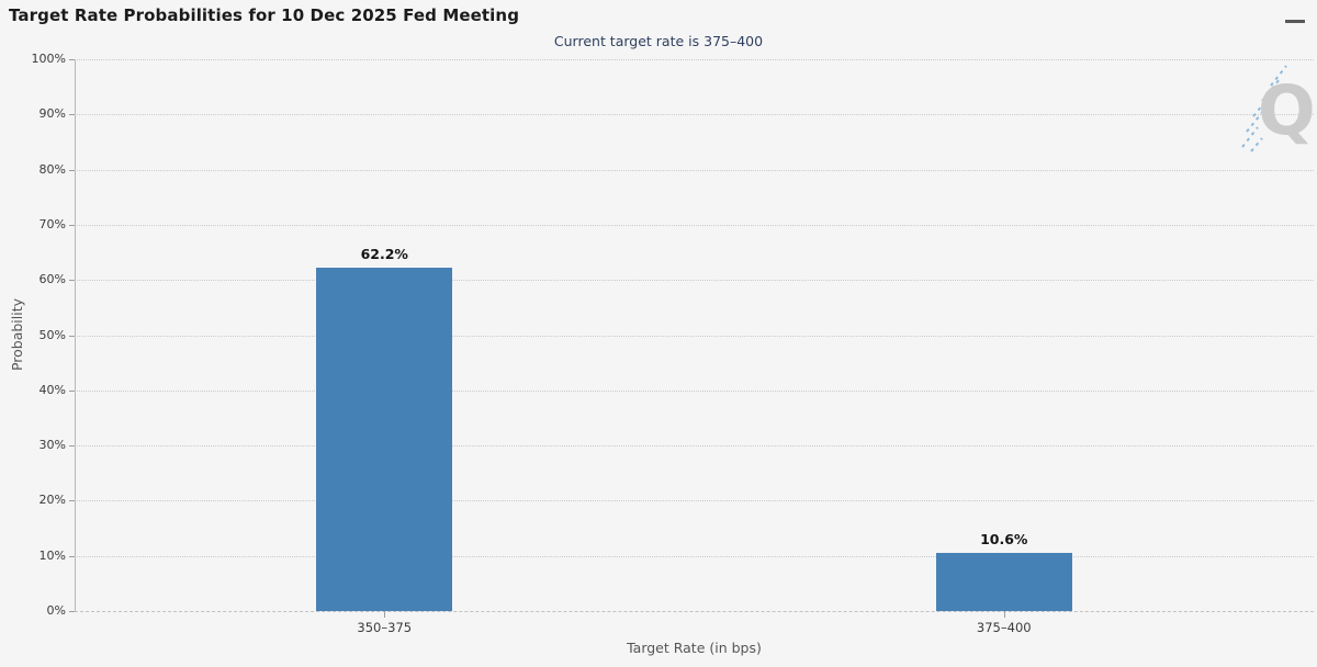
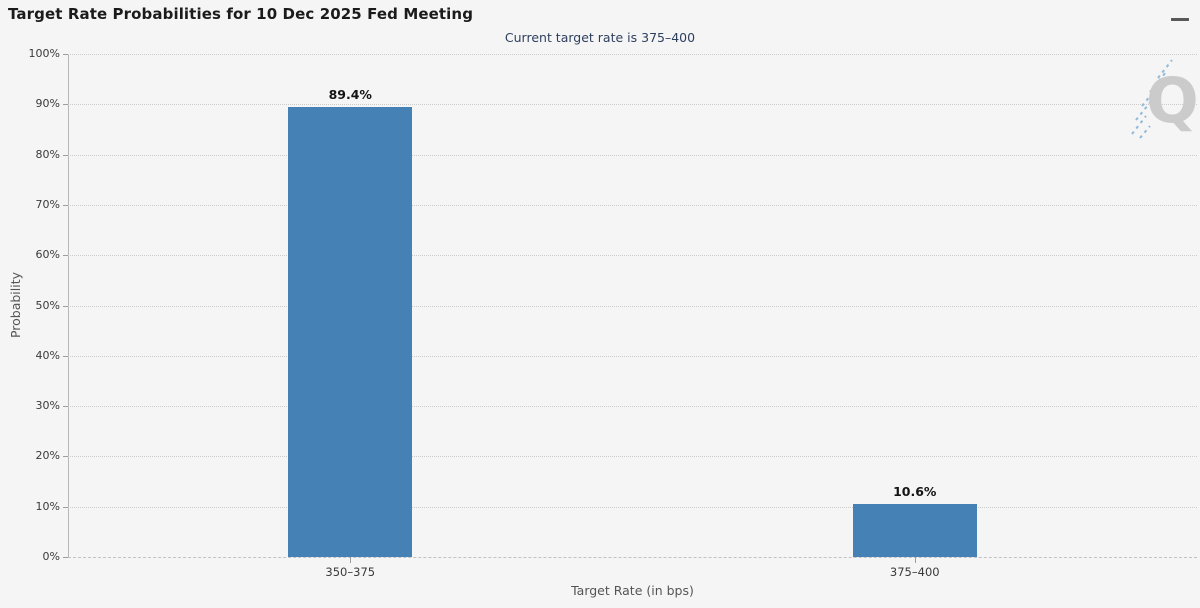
350–375: 62.2% -> 89.4%
